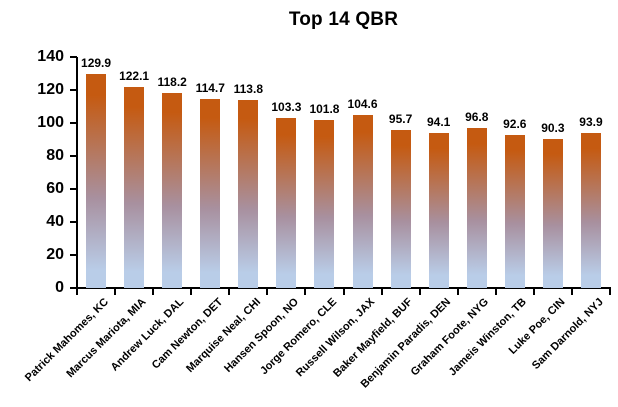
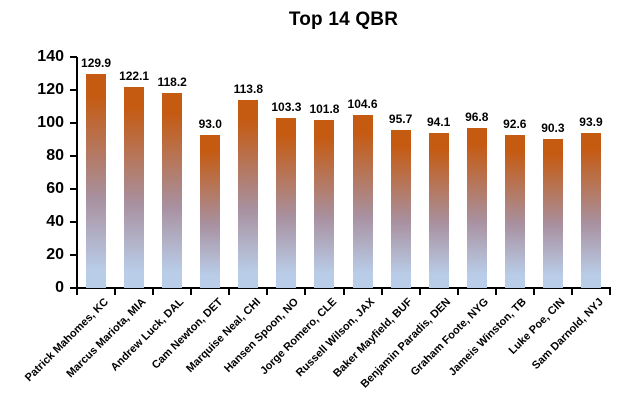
Cam Newton, DET: 114.7 -> 93.0
